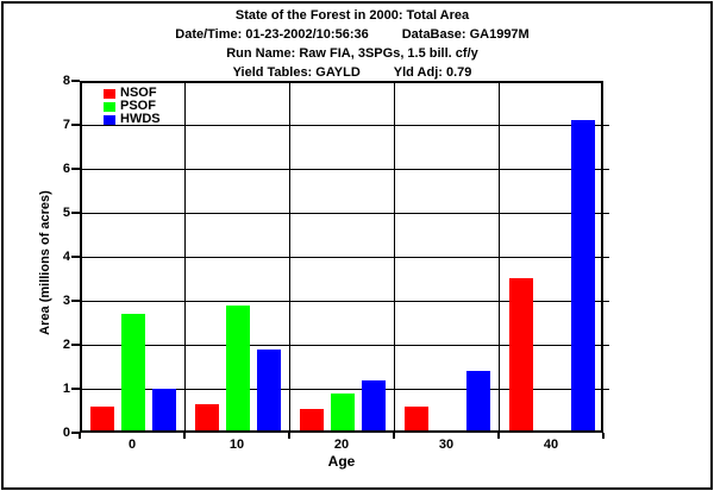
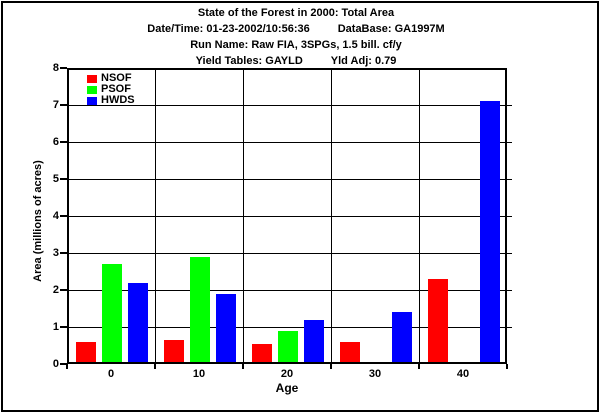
HWDS/0: 1.0 -> 2.2
NSOF/40: 3.5 -> 2.3
